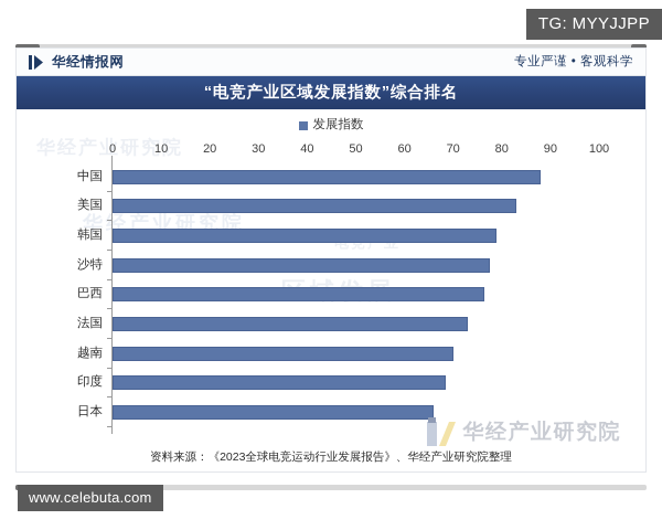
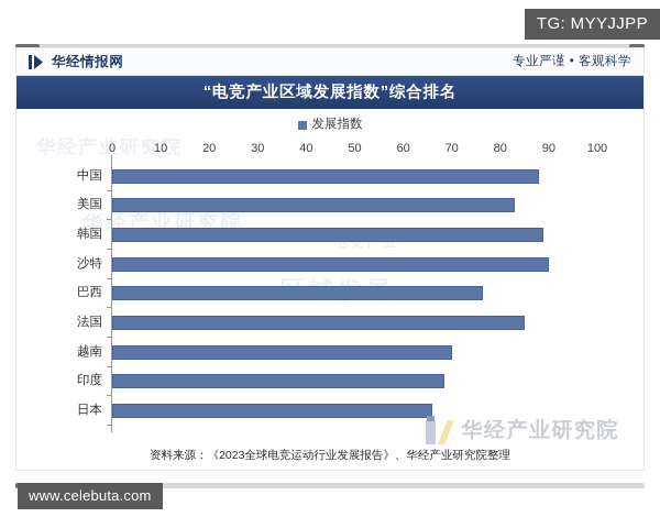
韩国: 79 -> 89
沙特: 78 -> 90
法国: 73 -> 85
